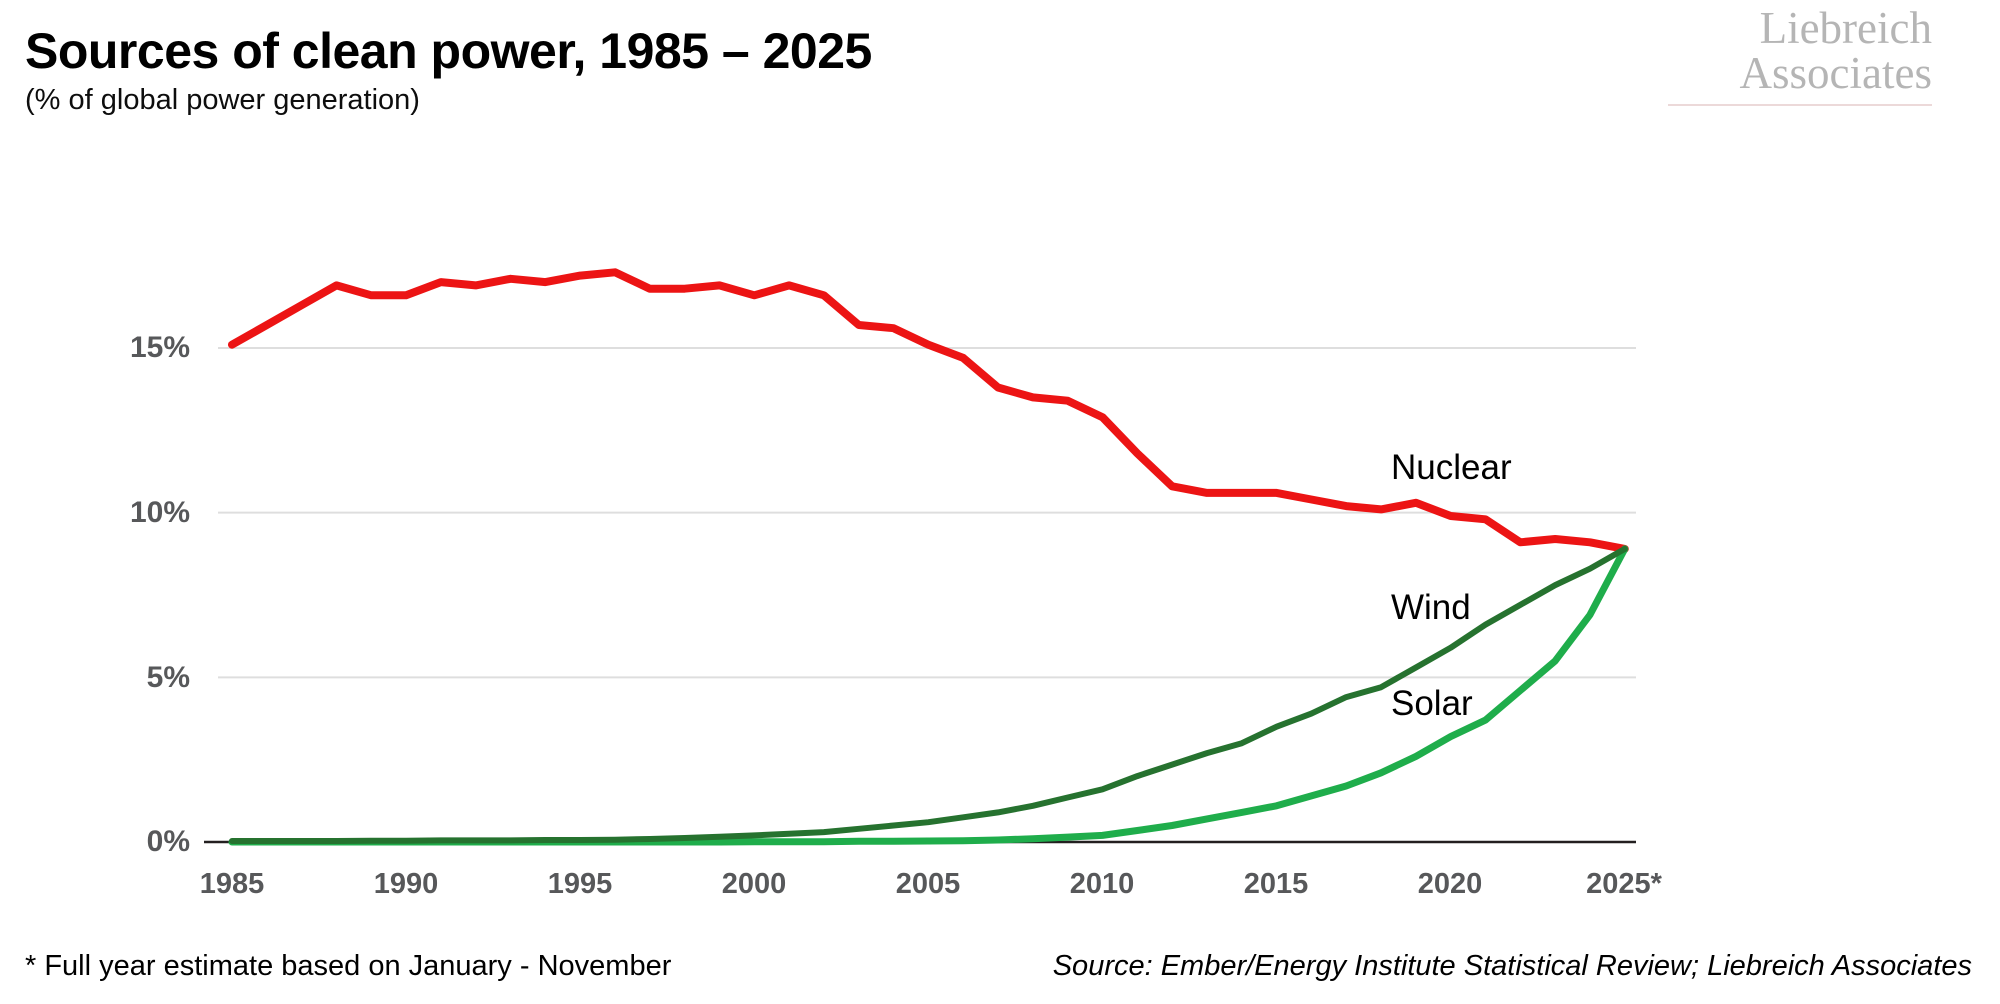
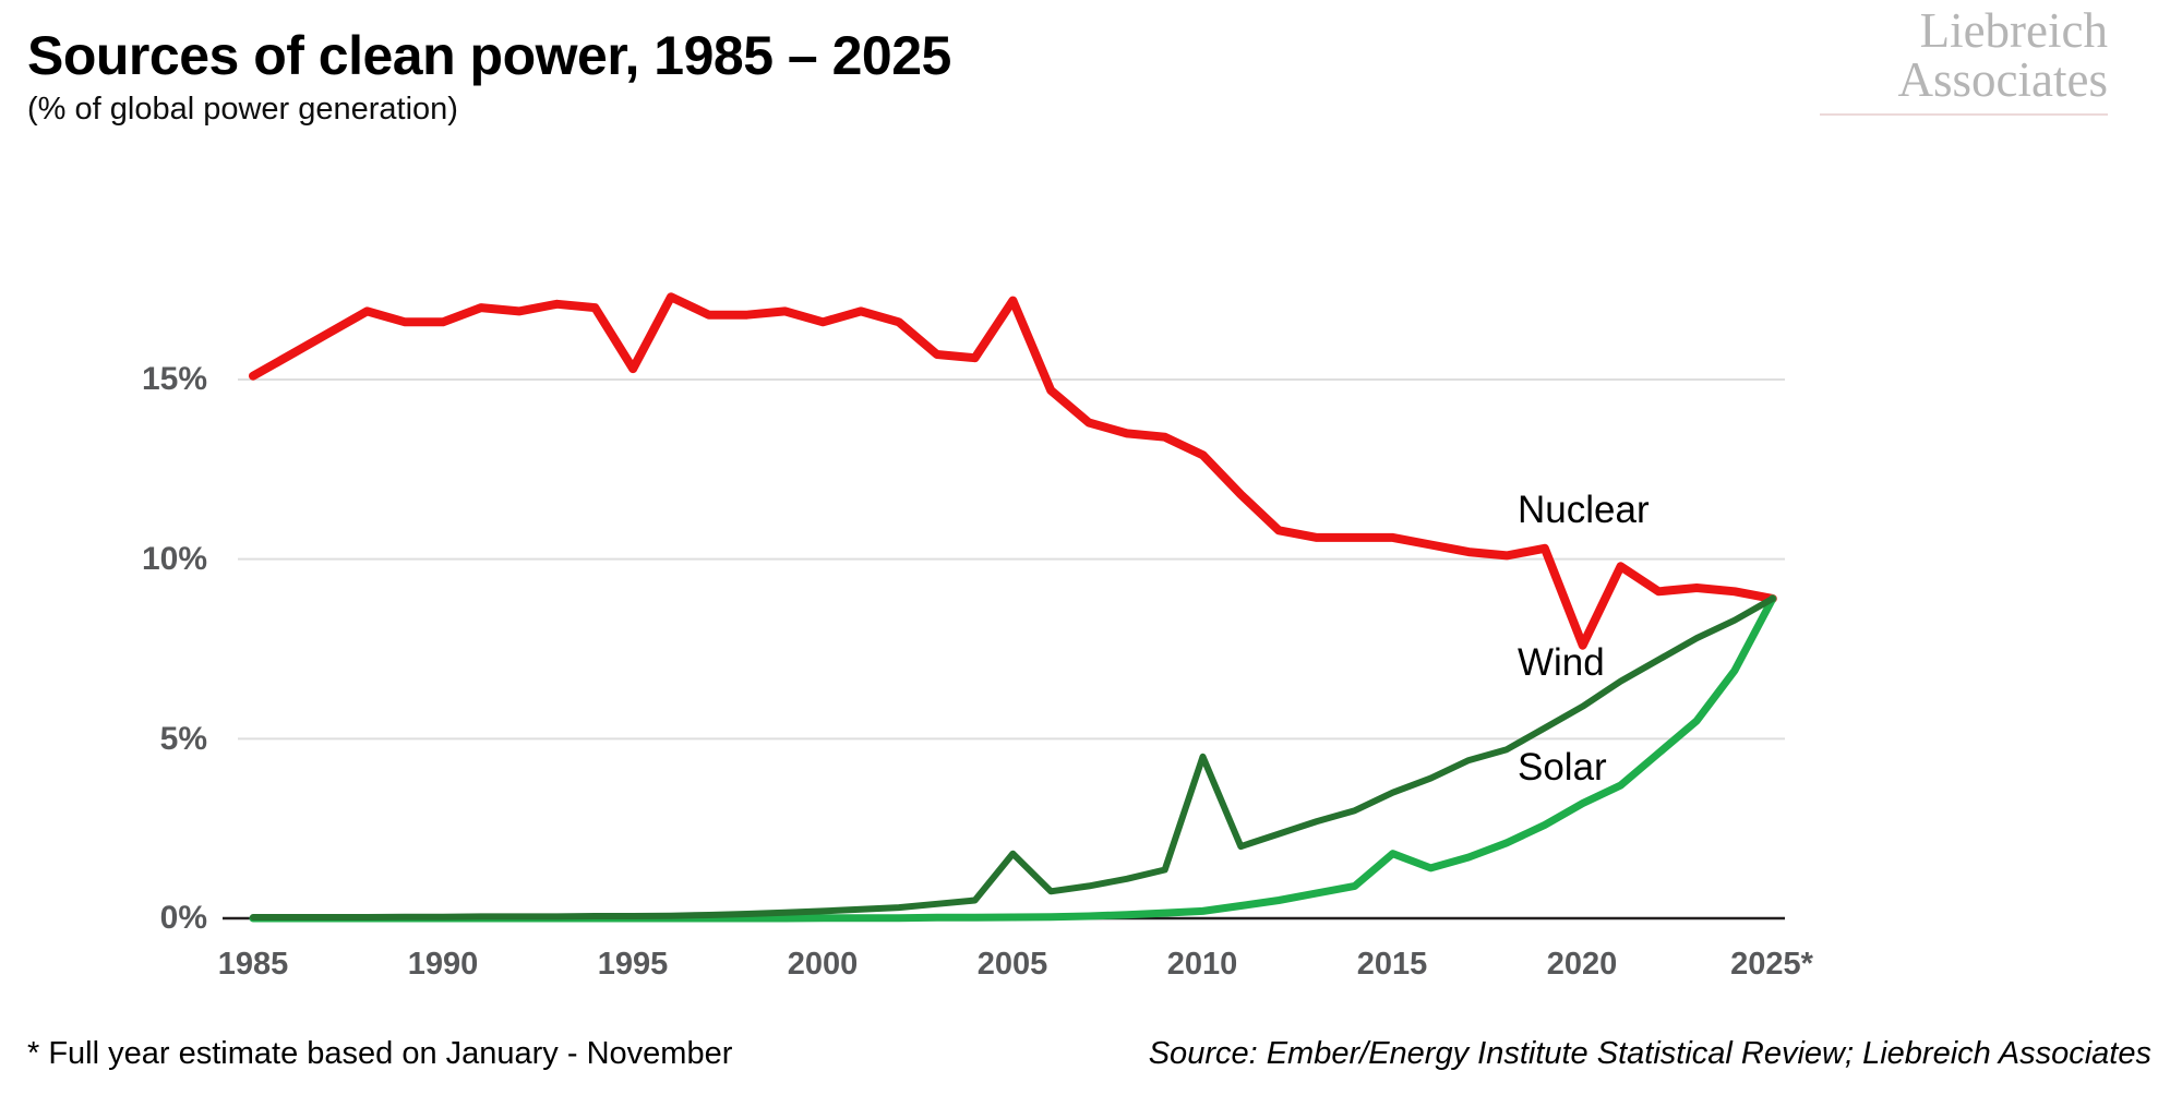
Nuclear/1995: 17.2% -> 15.3%
Nuclear/2005: 15.1% -> 17.2%
Wind/2005: 0.6% -> 1.8%
Wind/2010: 1.6% -> 4.5%
Solar/2015: 1.1% -> 1.8%
Nuclear/2020: 9.9% -> 7.6%
